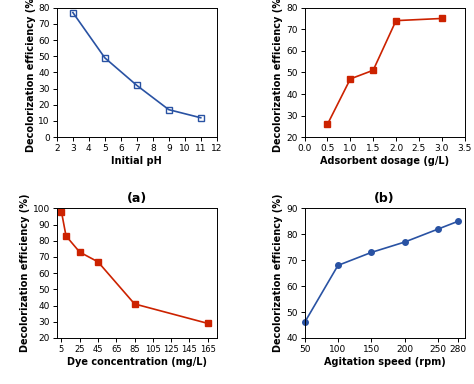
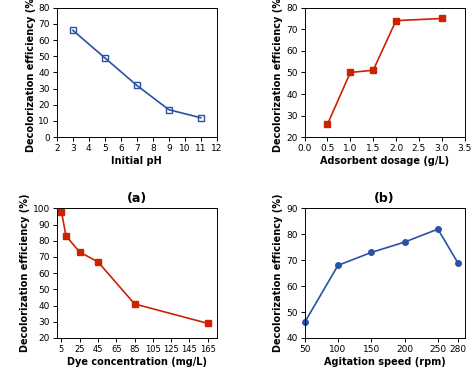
3: 77 -> 66
1.0: 47 -> 50
280: 85 -> 69
